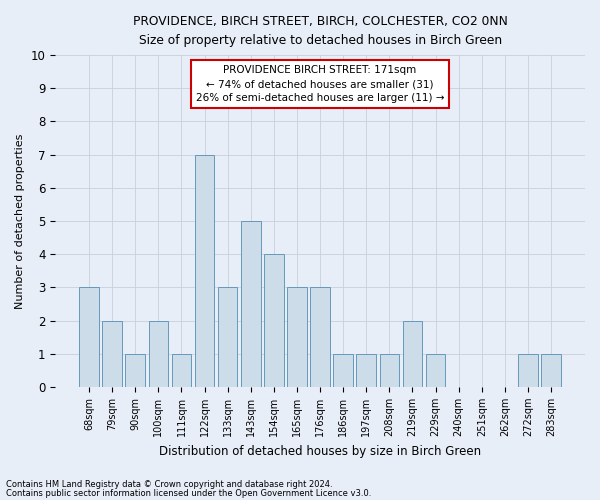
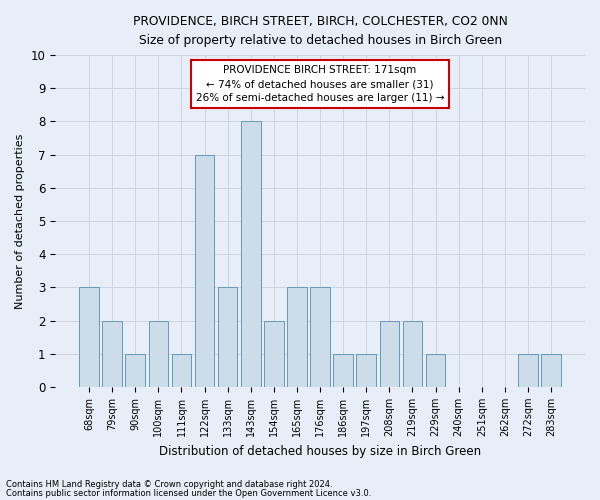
143sqm: 5 -> 8
154sqm: 4 -> 2
208sqm: 1 -> 2
